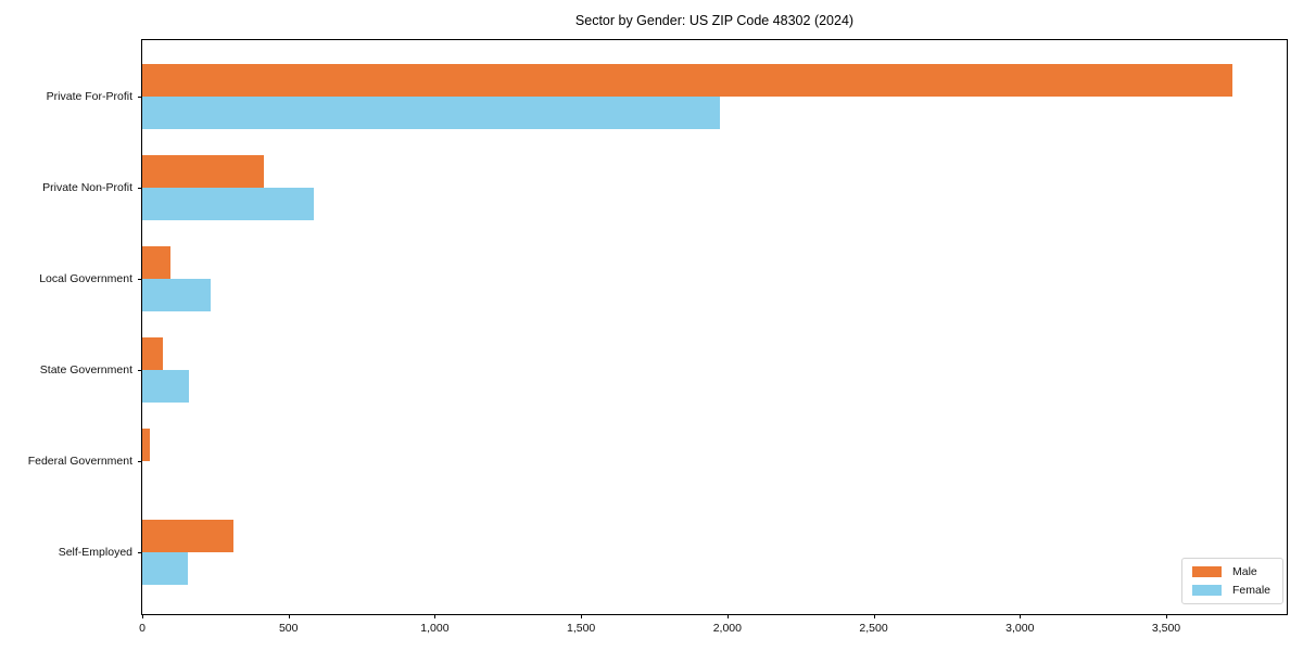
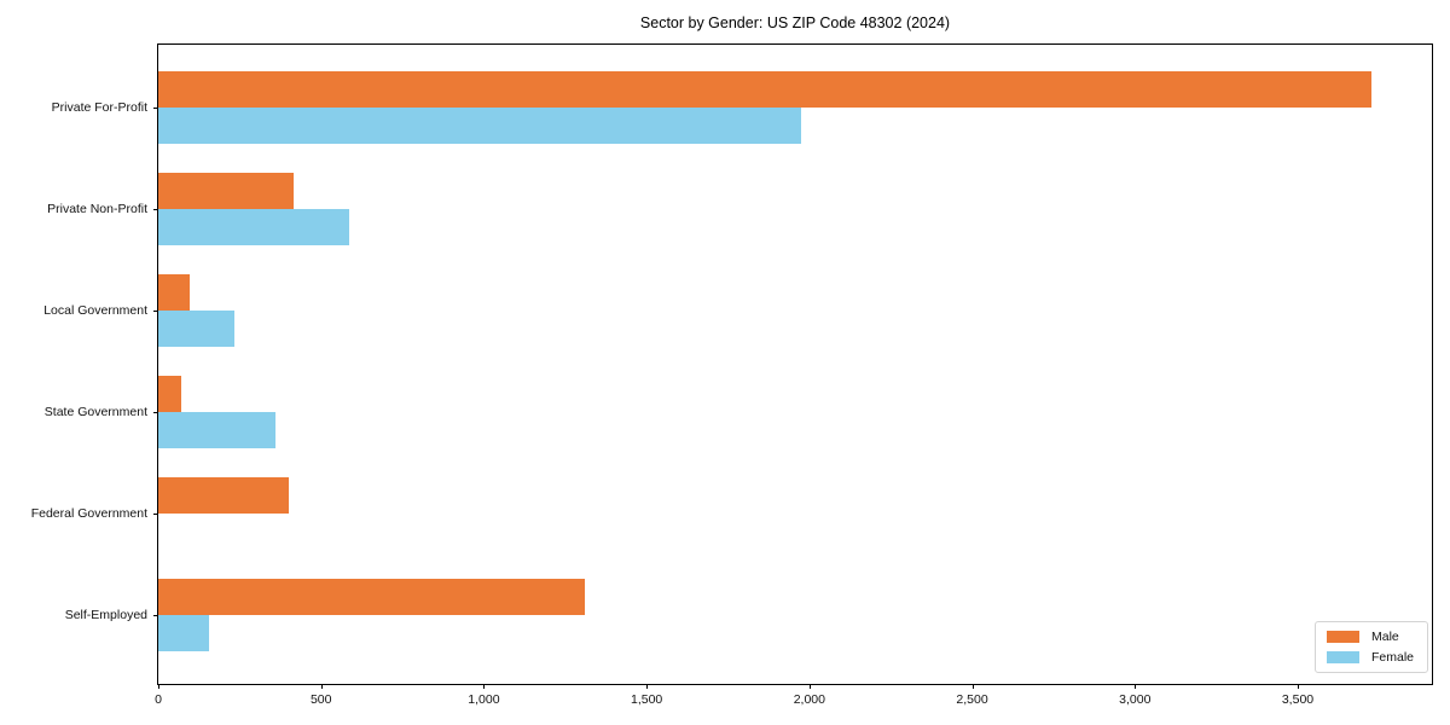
Female/State Government: 160 -> 360
Male/Federal Government: 20 -> 400
Male/Self-Employed: 310 -> 1310
